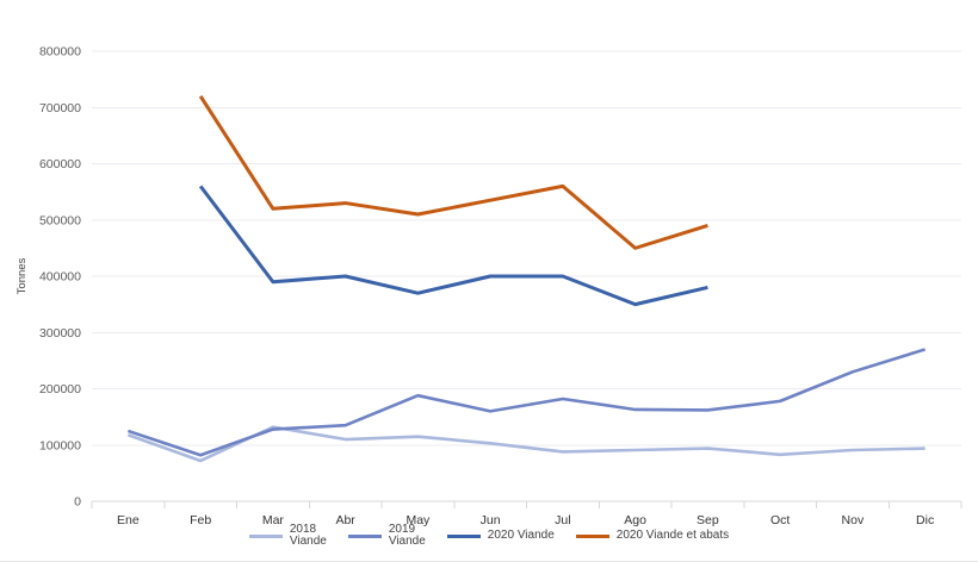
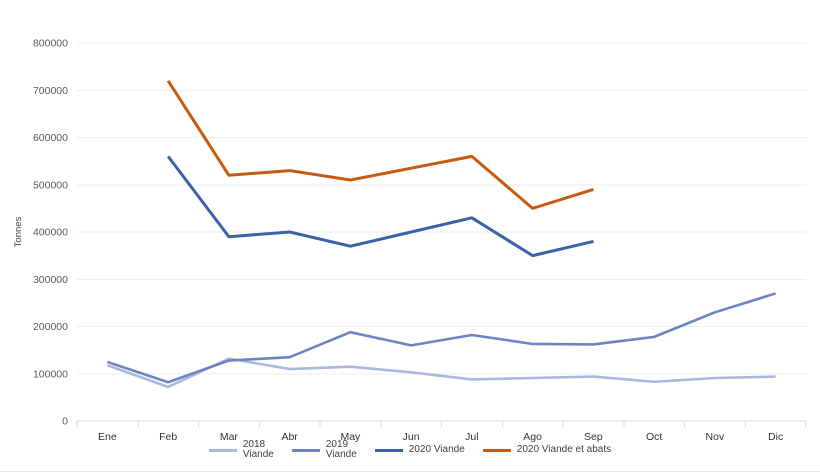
2020 Viande/Jul: 400000 -> 430000
